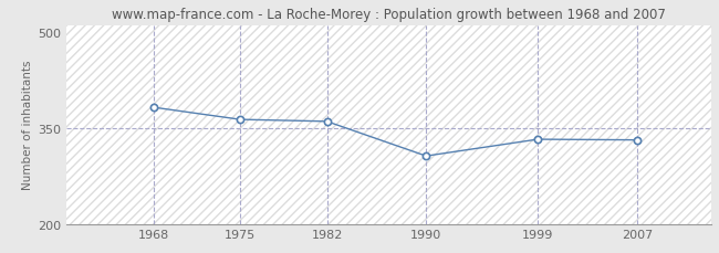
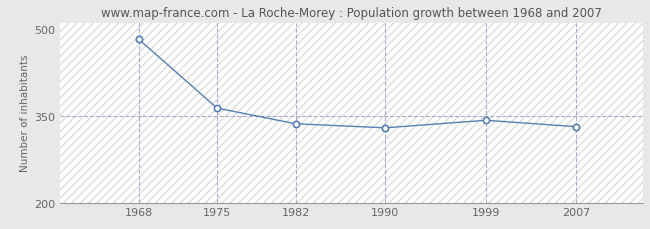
1968: 382 -> 482
1982: 360 -> 336
1990: 306 -> 329
1999: 332 -> 342
